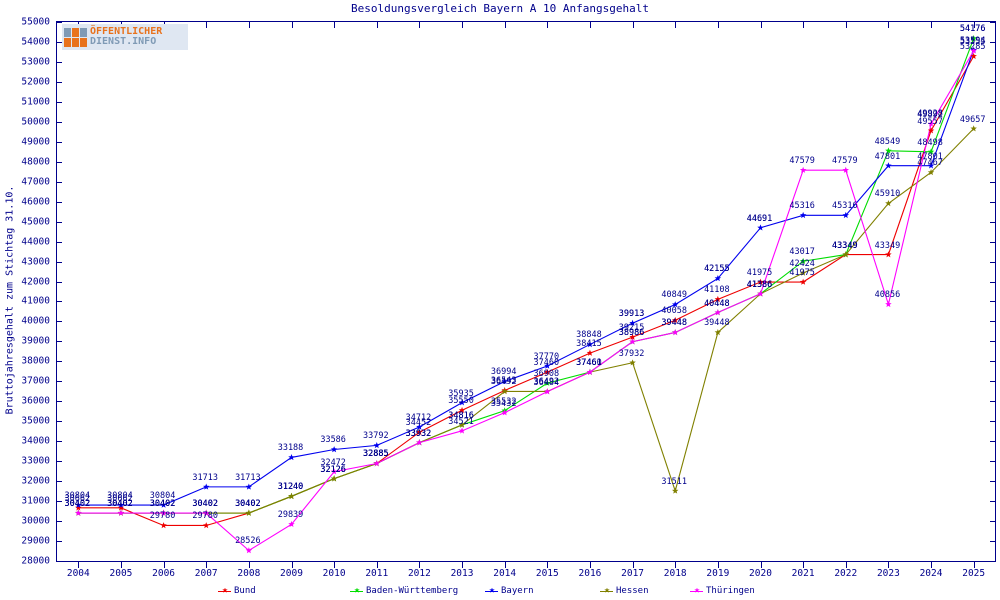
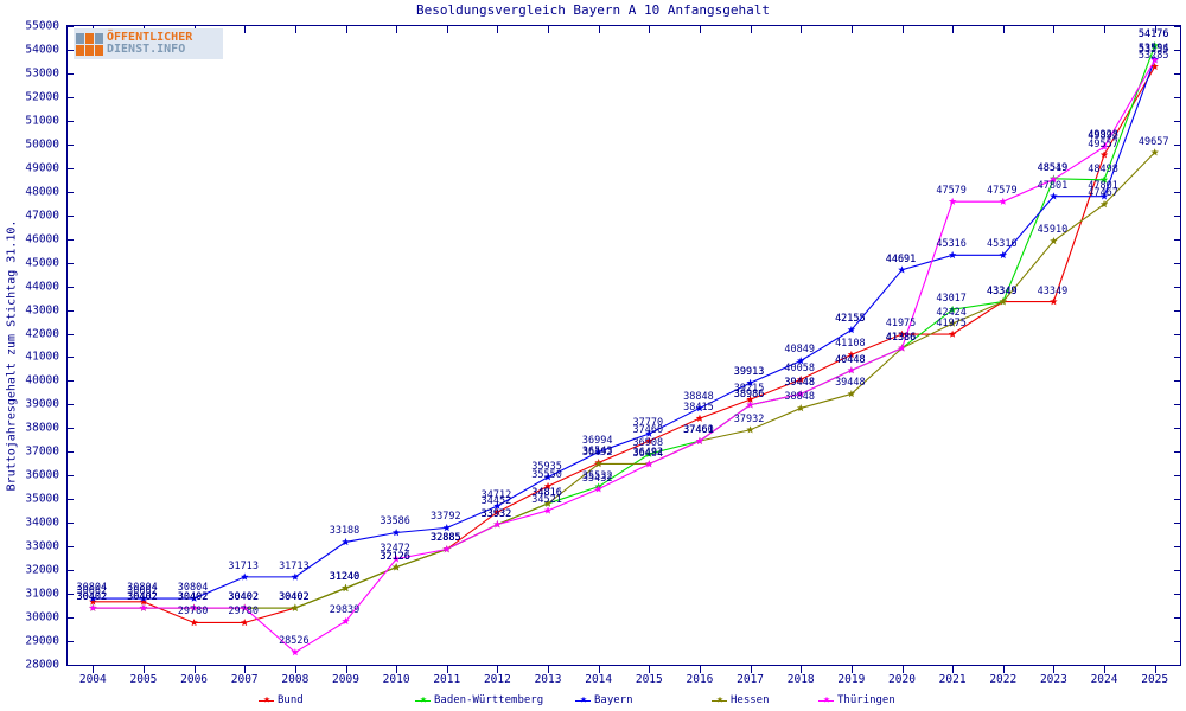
Hessen/2018: 31511 -> 38848
Thüringen/2023: 40856 -> 48519
